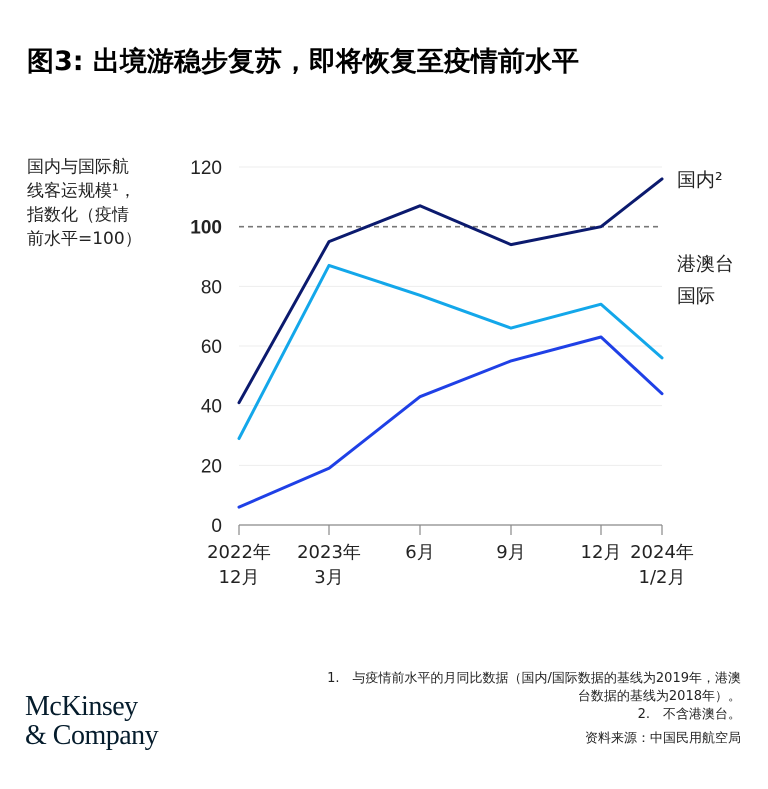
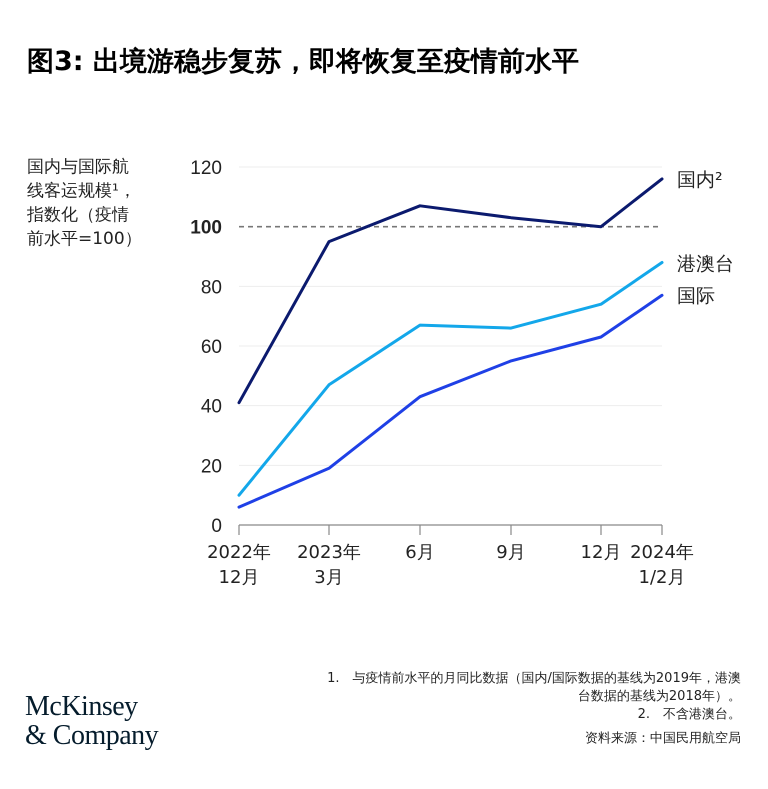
港澳台/2022年 12月: 29 -> 10
港澳台/2023年 3月: 87 -> 47
港澳台/6月: 77 -> 67
国内²/9月: 94 -> 103
港澳台/2024年 1/2月: 56 -> 88
国际/2024年 1/2月: 44 -> 77
